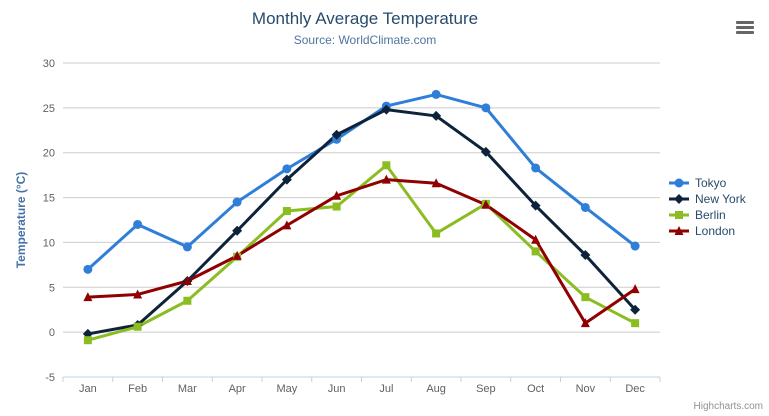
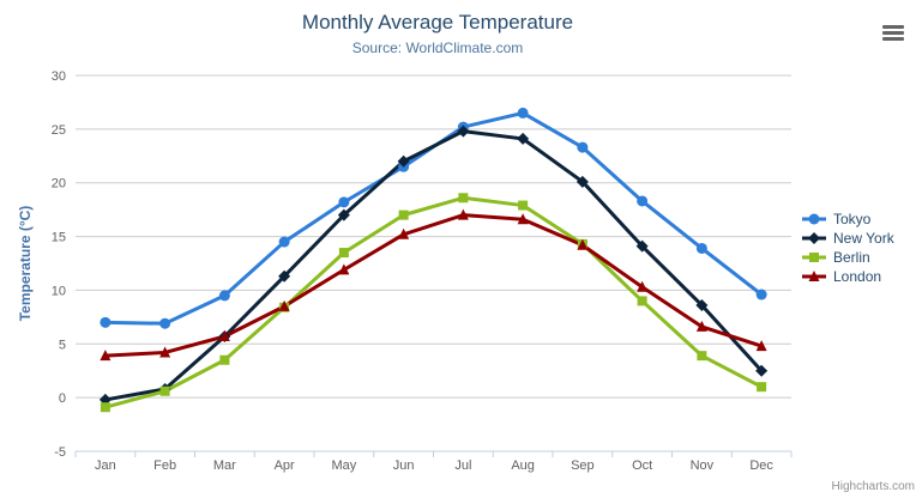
Tokyo/Feb: 12 -> 7
Berlin/Jun: 14 -> 17
Berlin/Aug: 11 -> 18
Tokyo/Sep: 25 -> 23
London/Nov: 1 -> 7
